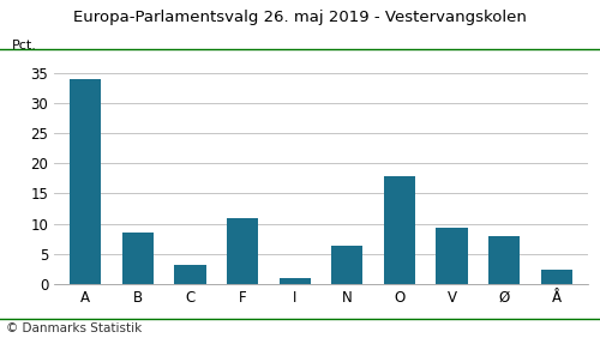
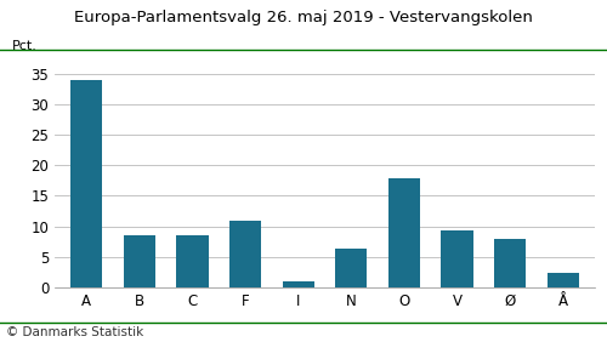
C: 3.1 -> 8.6
